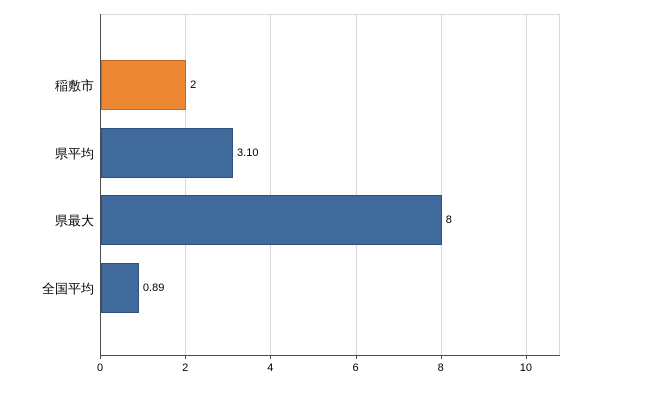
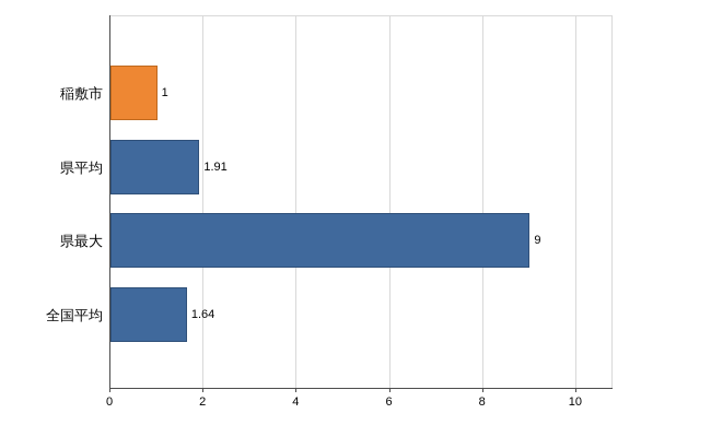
稲敷市: 2 -> 1
県平均: 3.10 -> 1.91
県最大: 8 -> 9
全国平均: 0.89 -> 1.64
